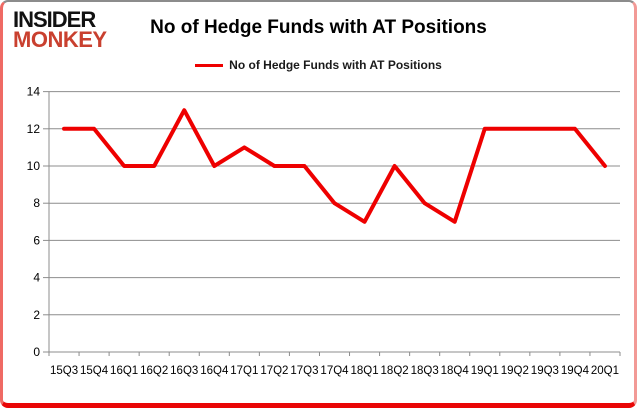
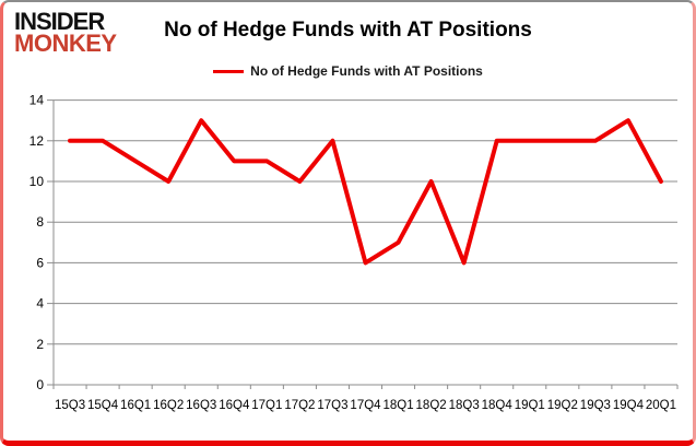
16Q1: 10 -> 11
16Q4: 10 -> 11
17Q3: 10 -> 12
17Q4: 8 -> 6
18Q3: 8 -> 6
18Q4: 7 -> 12
19Q4: 12 -> 13
